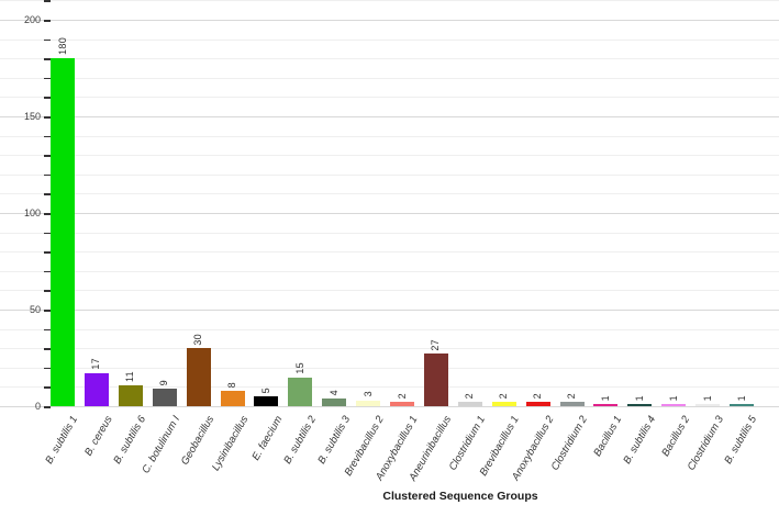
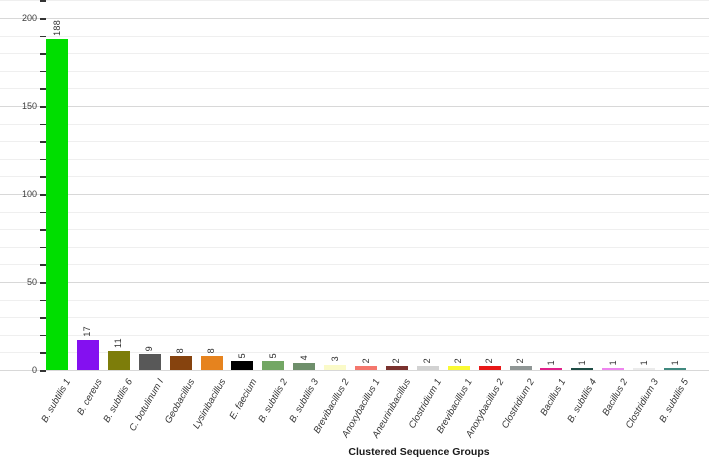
B. subtilis 1: 180 -> 188
Geobacillus: 30 -> 8
B. subtilis 2: 15 -> 5
Aneurinibacillus: 27 -> 2
